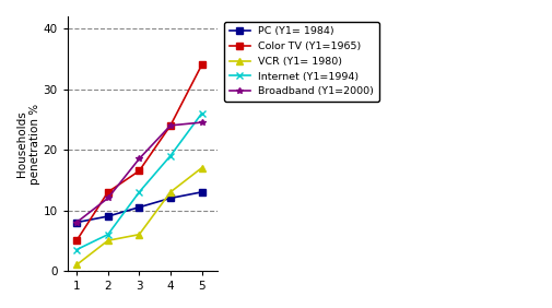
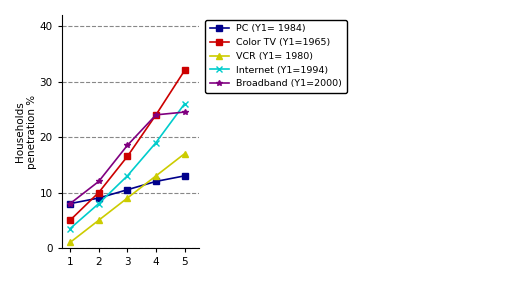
Color TV (Y1=1965)/2: 13.0 -> 10.0
Internet (Y1=1994)/2: 6.0 -> 8.0
VCR (Y1= 1980)/3: 6 -> 9
Color TV (Y1=1965)/5: 34.0 -> 32.0
